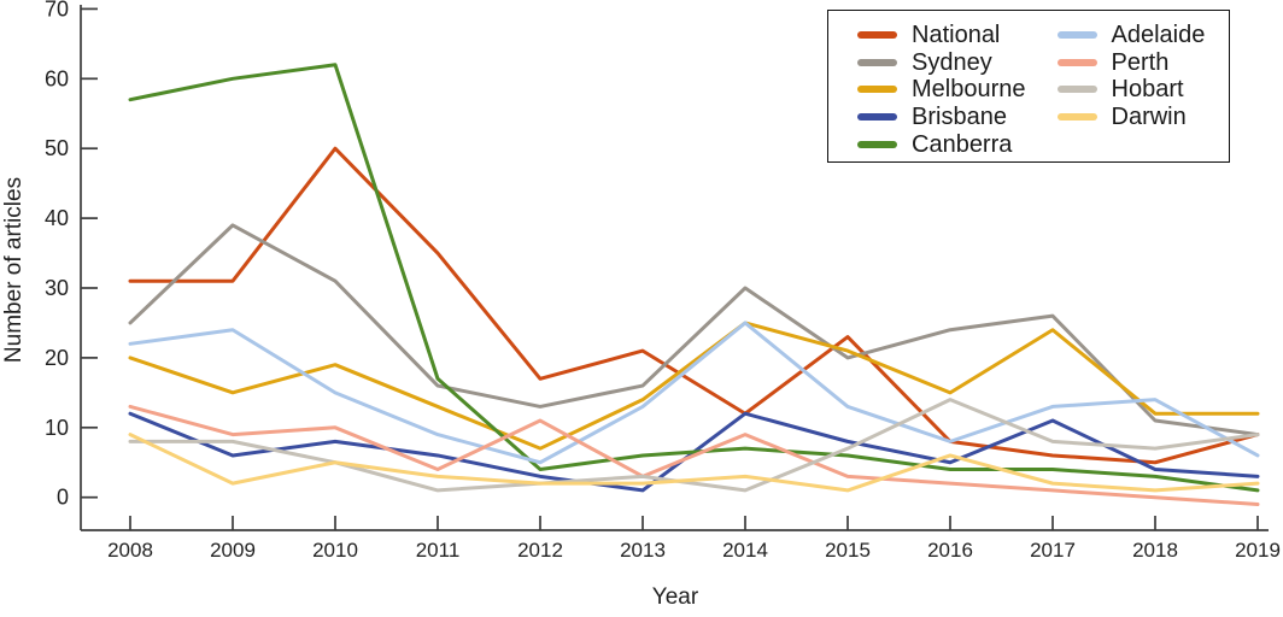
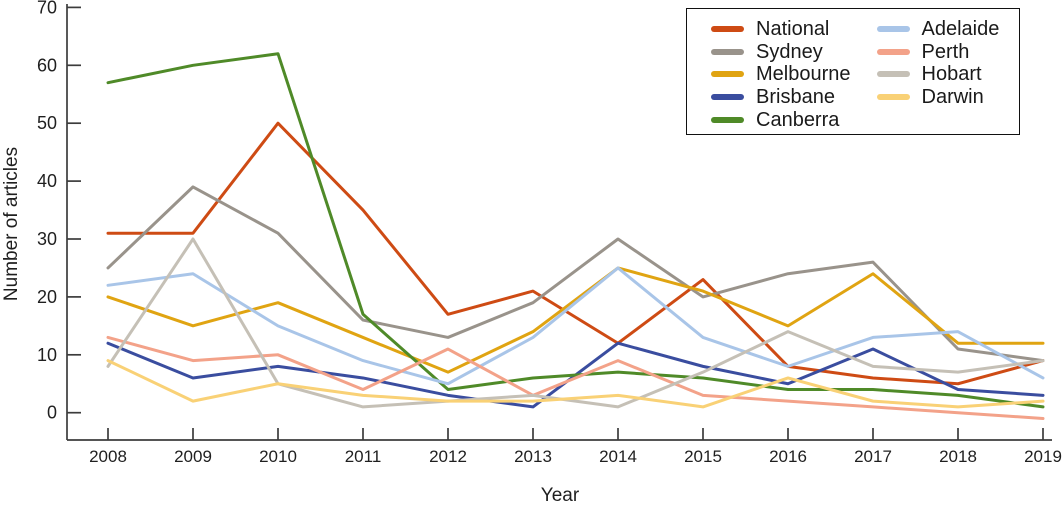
Hobart/2009: 8 -> 30
Sydney/2013: 16 -> 19
